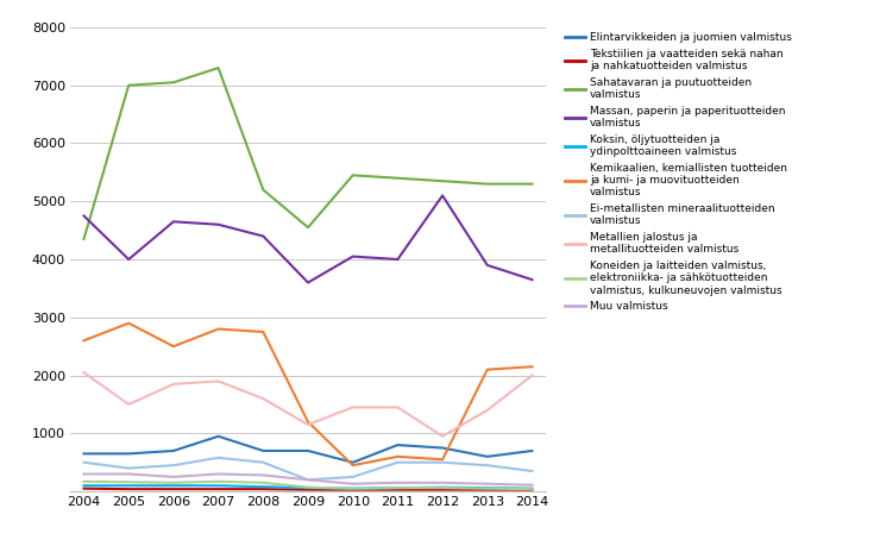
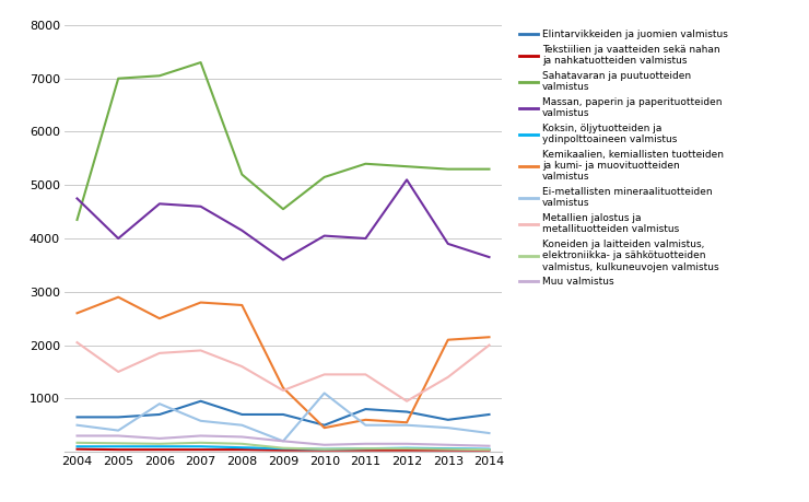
Ei-metallisten mineraalituotteiden valmistus/2006: 450 -> 900
Massan, paperin ja paperituotteiden valmistus/2008: 4400 -> 4150
Sahatavaran ja puutuotteiden valmistus/2010: 5450 -> 5150
Ei-metallisten mineraalituotteiden valmistus/2010: 250 -> 1100
